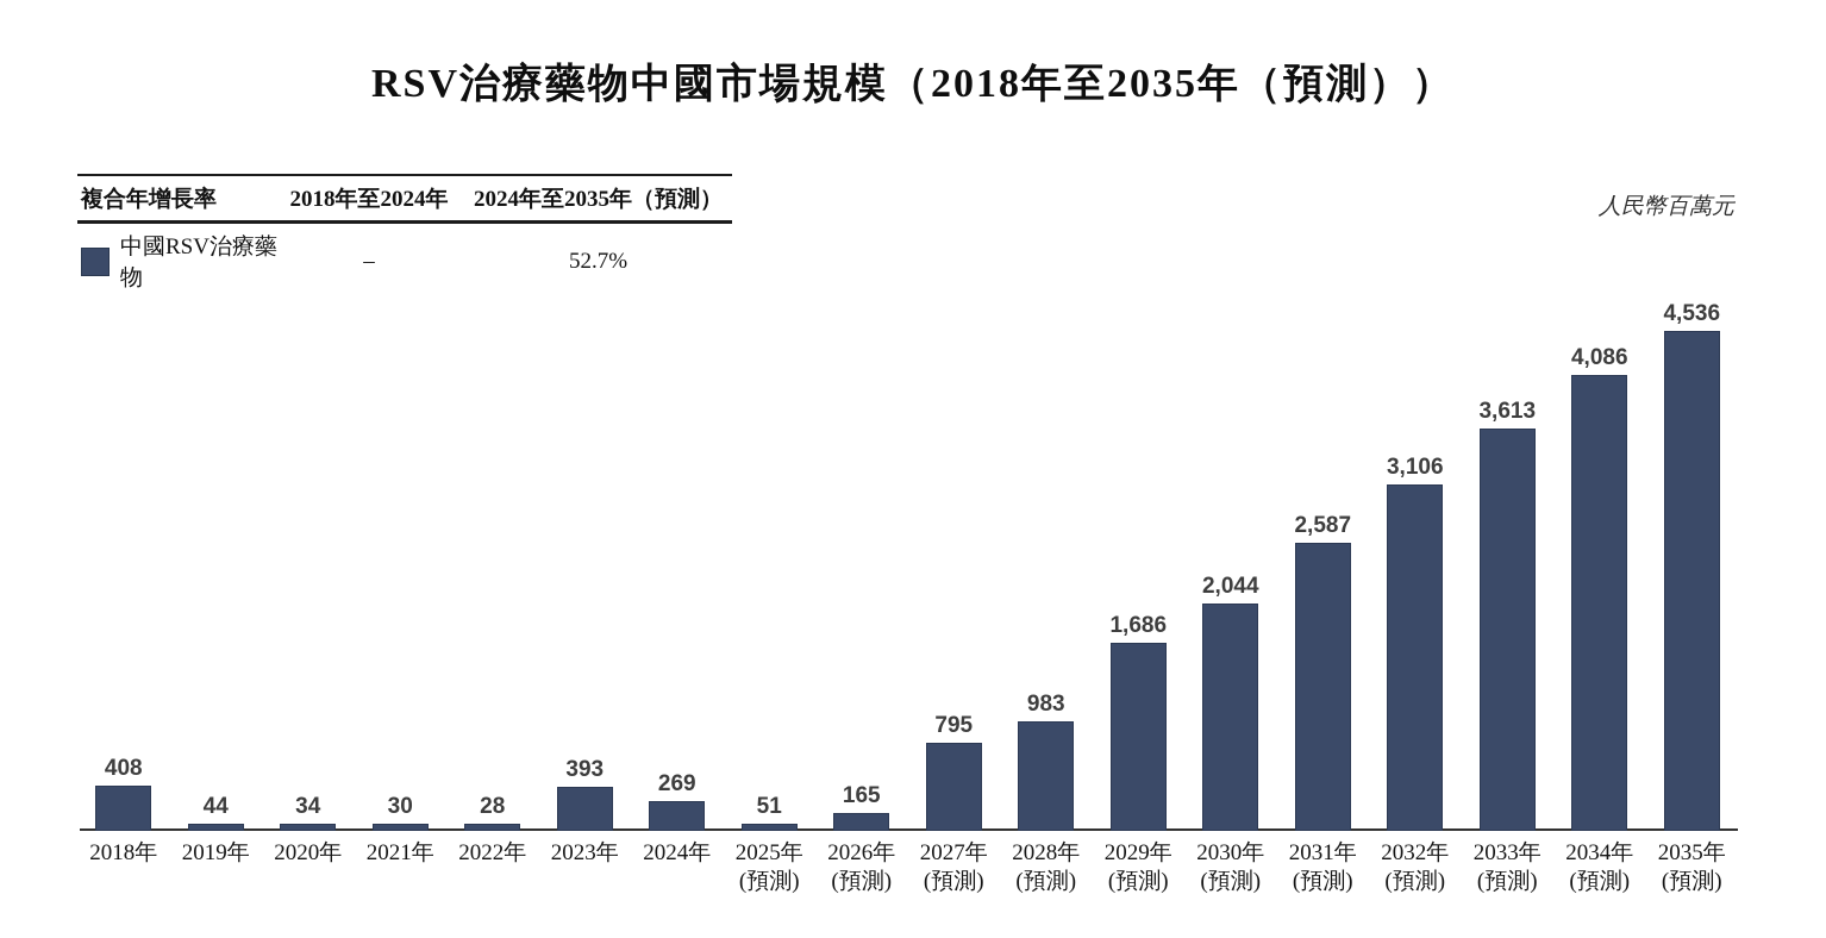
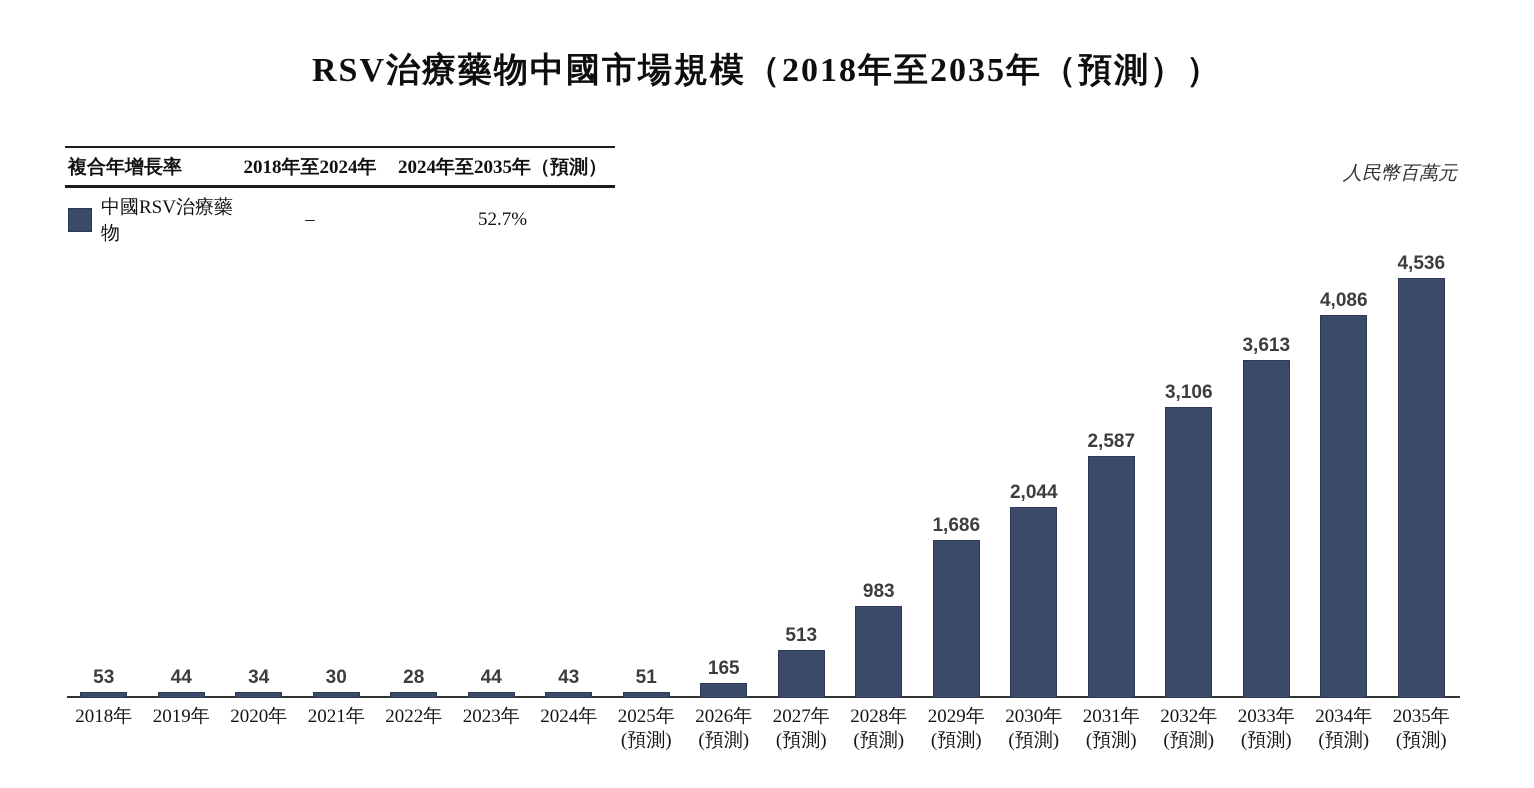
2018年: 408 -> 53
2023年: 393 -> 44
2024年: 269 -> 43
2027年: 795 -> 513
